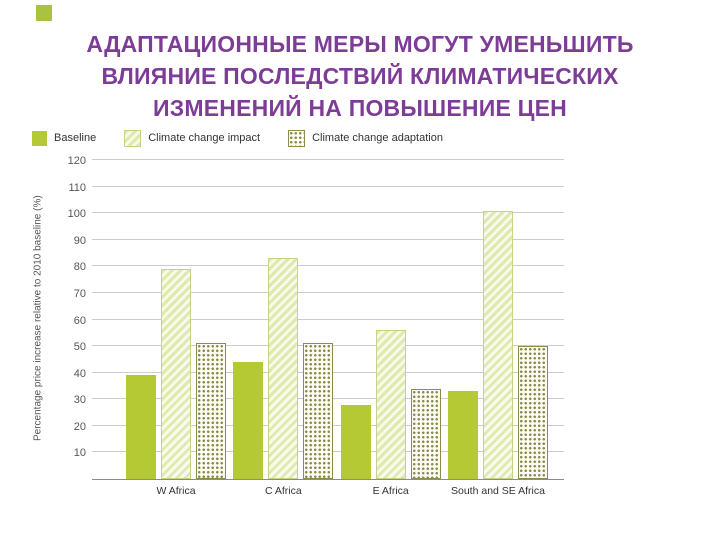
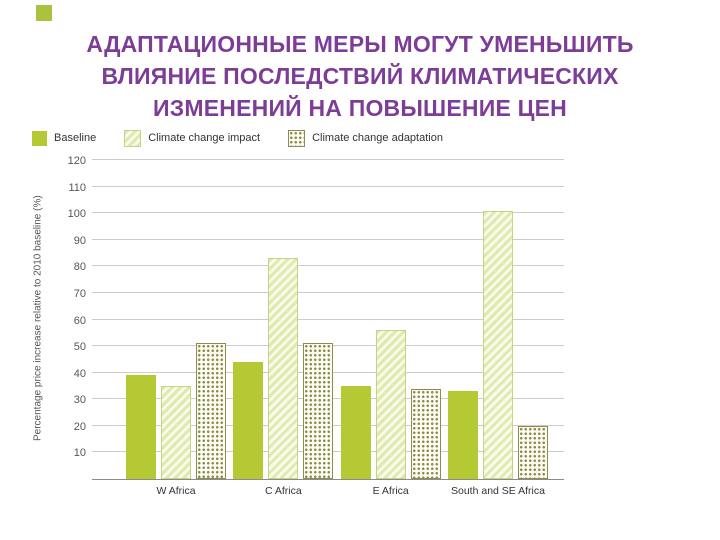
Climate change impact/W Africa: 79 -> 35
Baseline/E Africa: 28 -> 35
Climate change adaptation/South and SE Africa: 50 -> 20
